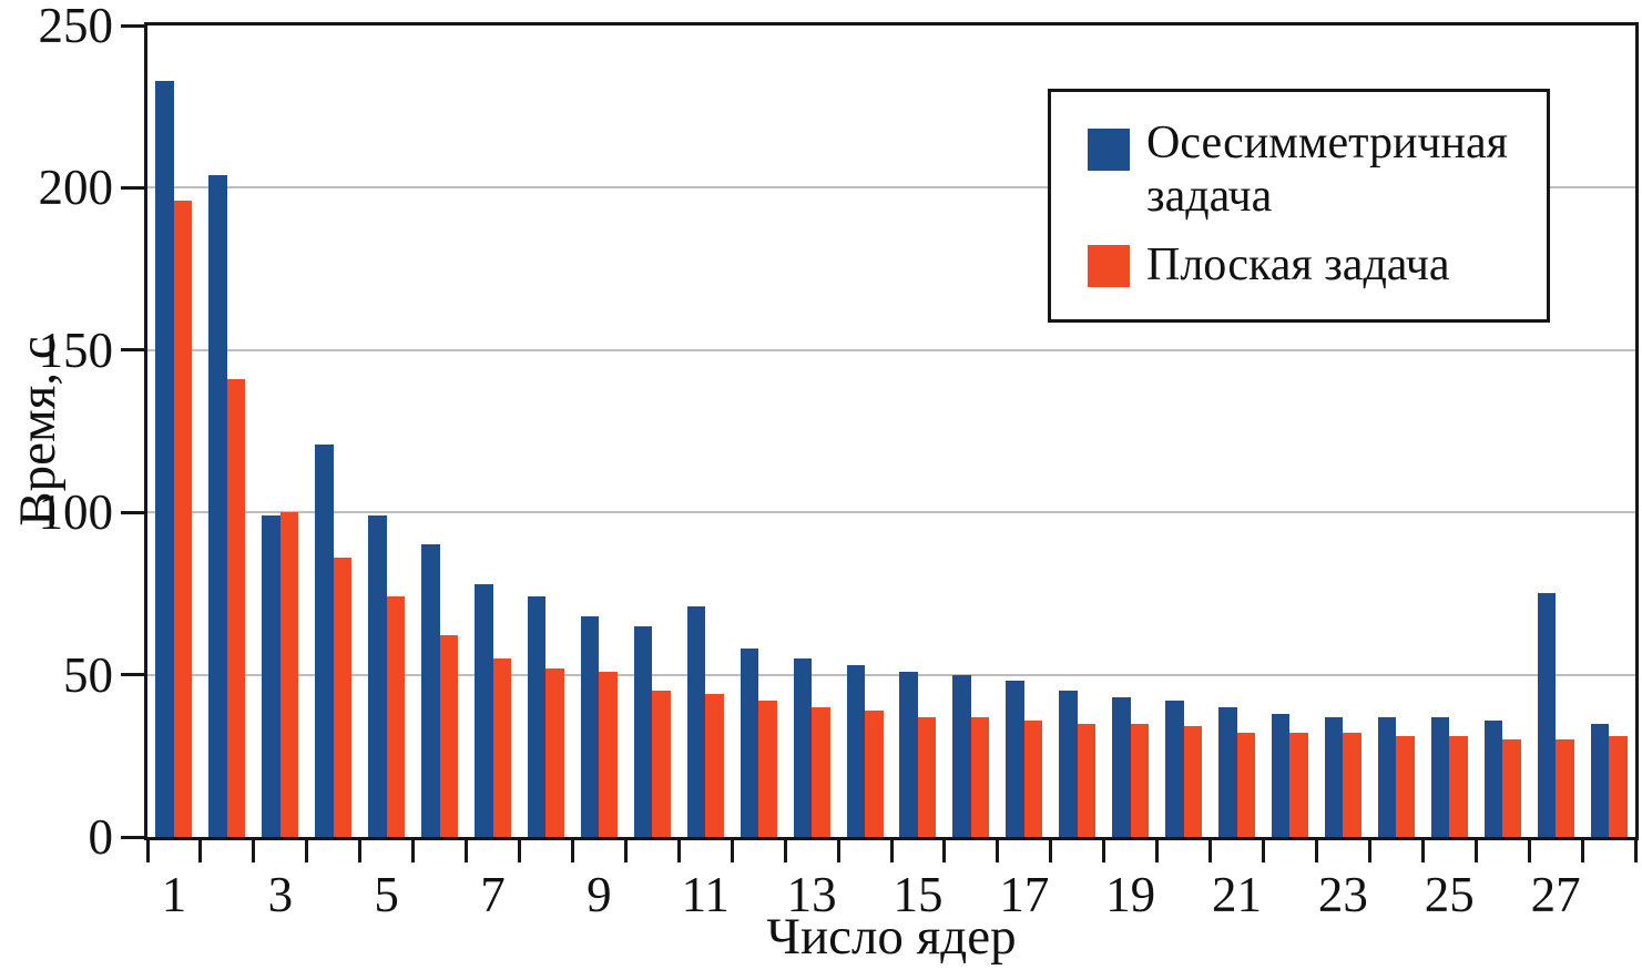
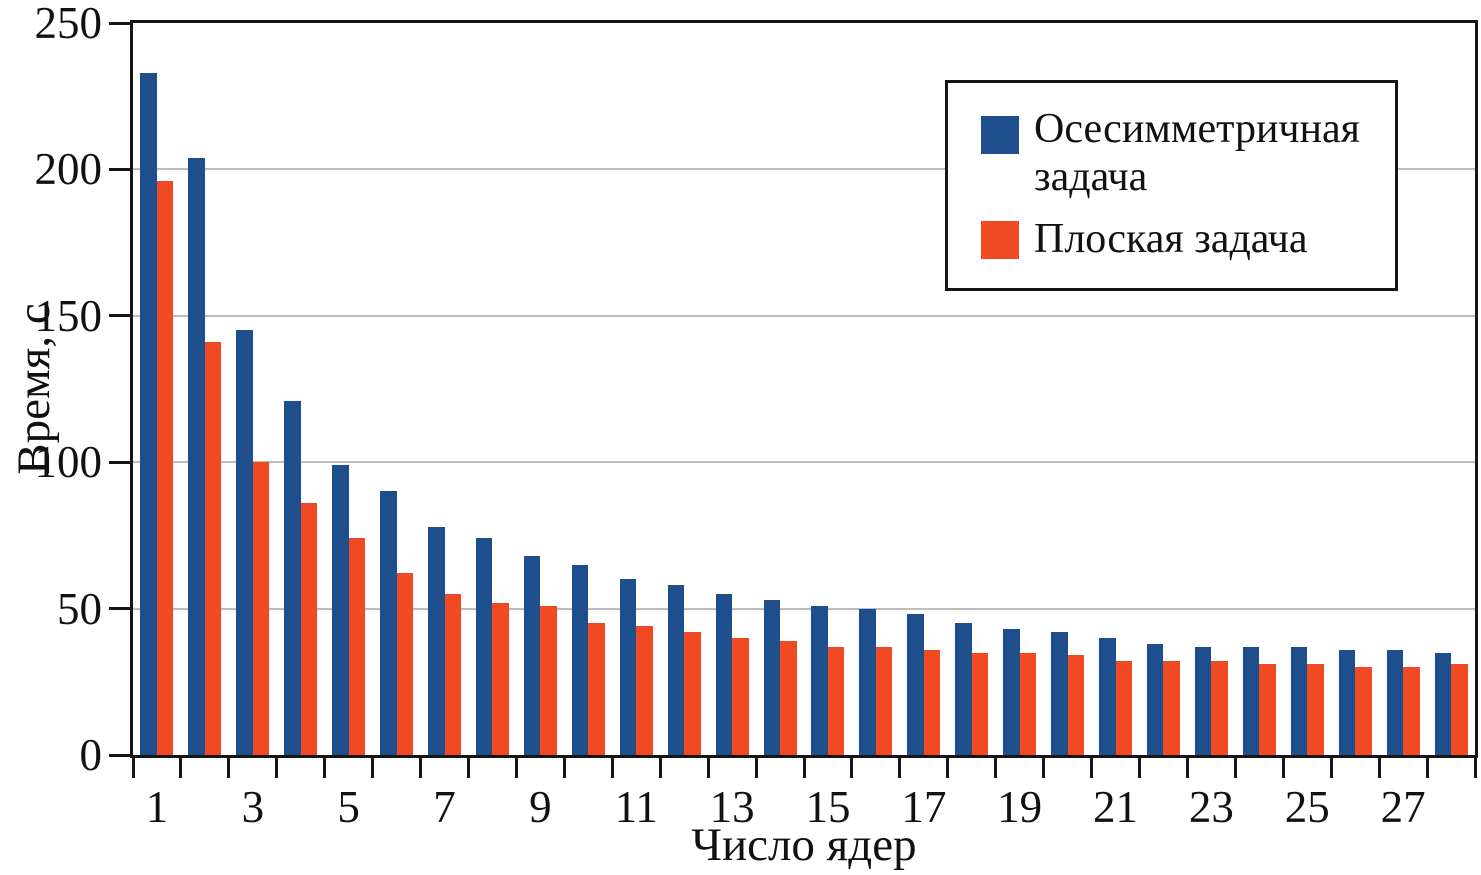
Осесимметричная задача/3: 99 -> 145
Осесимметричная задача/11: 71 -> 60
Осесимметричная задача/27: 75 -> 36
